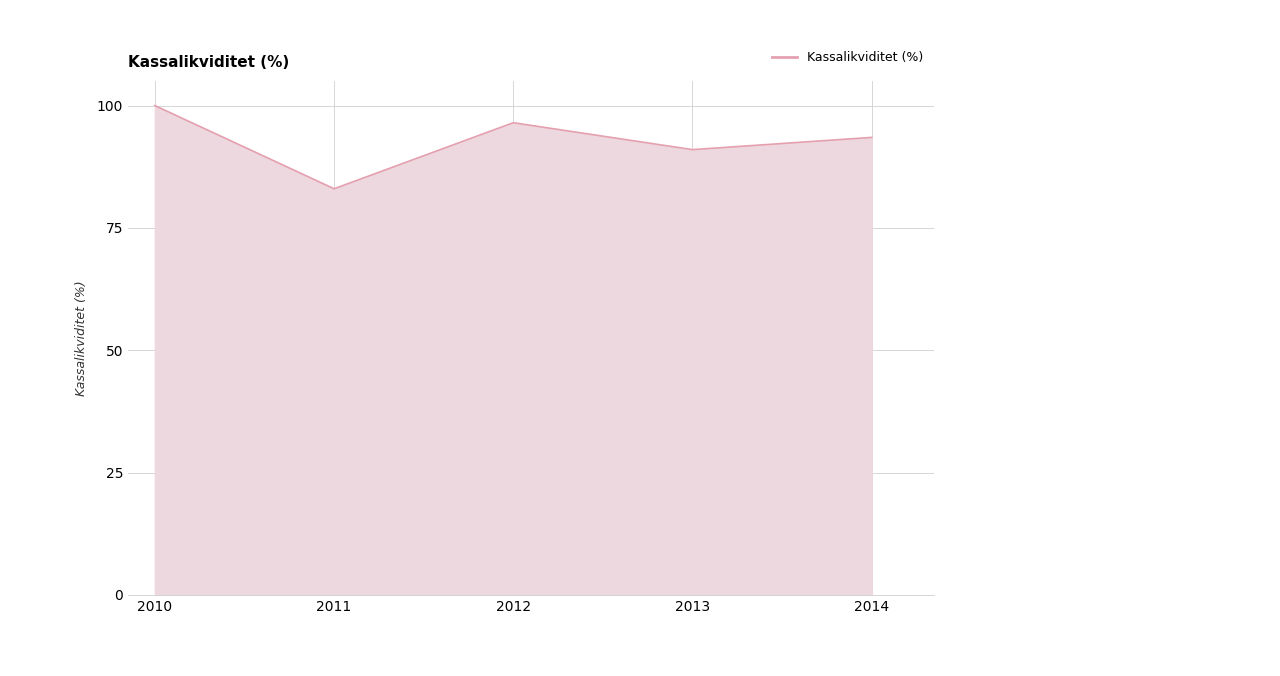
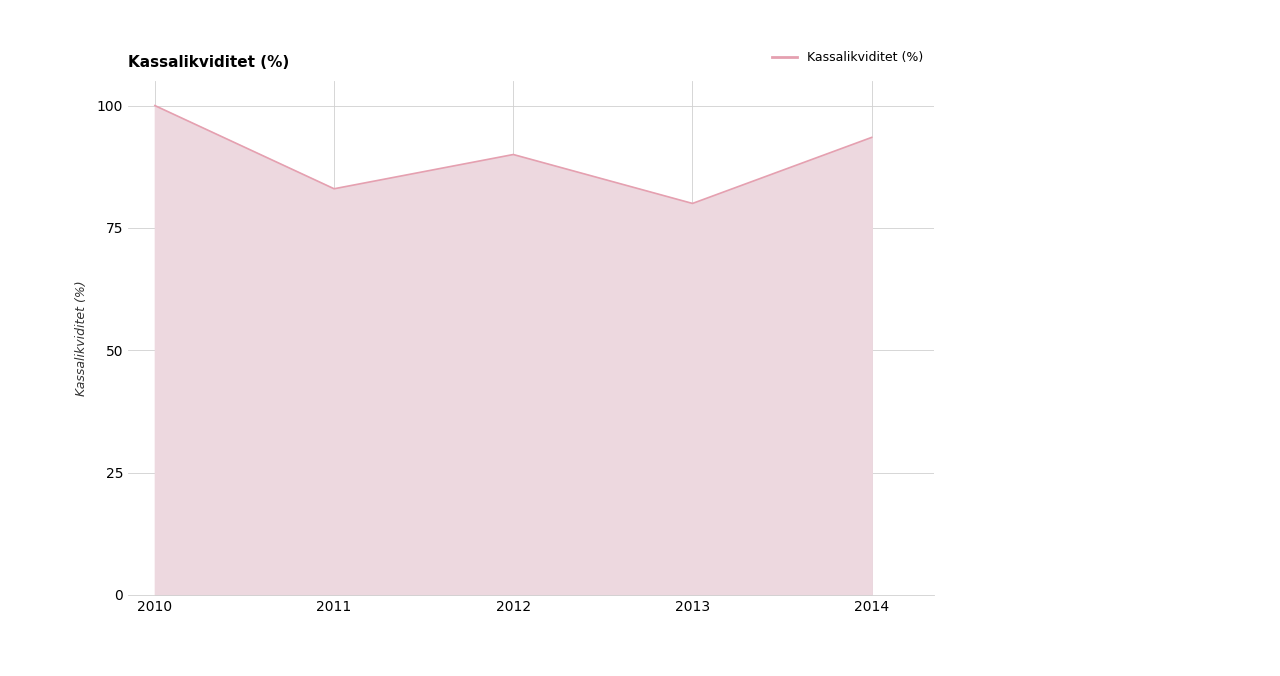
2012: 96.5 -> 90.0
2013: 91.0 -> 80.0
